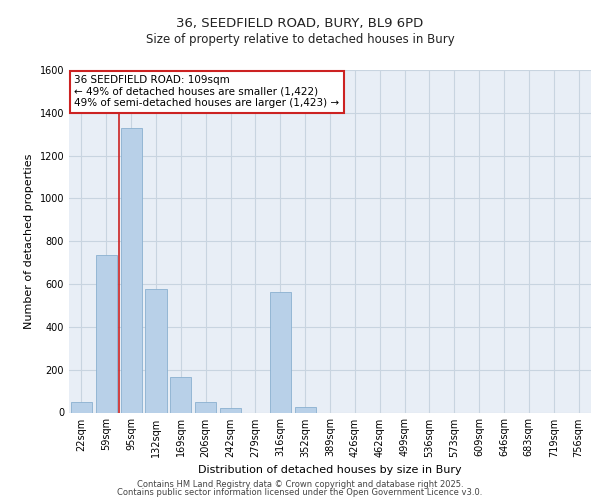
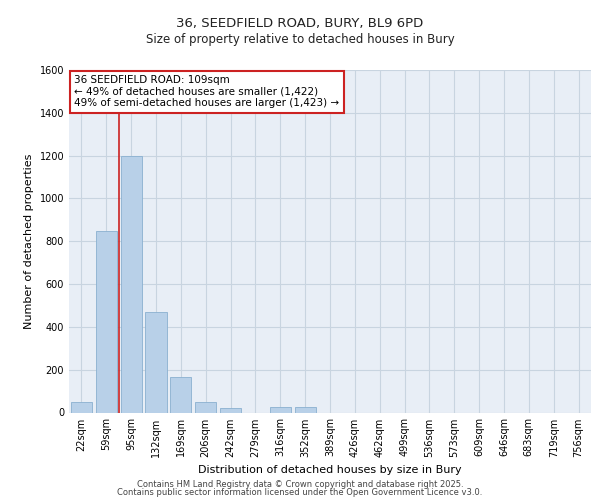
59sqm: 735 -> 850
95sqm: 1330 -> 1200
132sqm: 575 -> 470
316sqm: 565 -> 25
